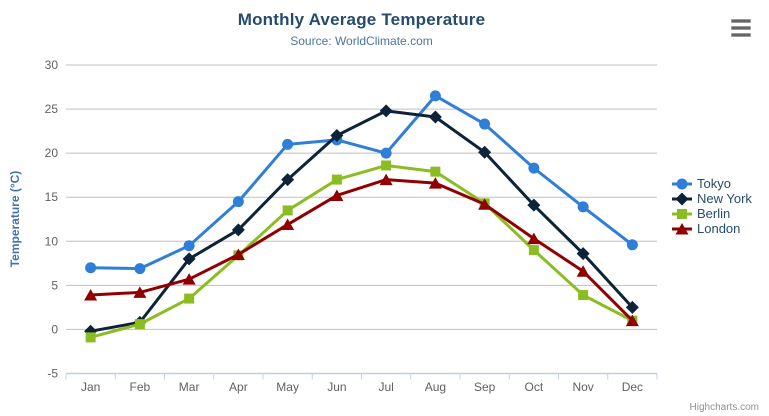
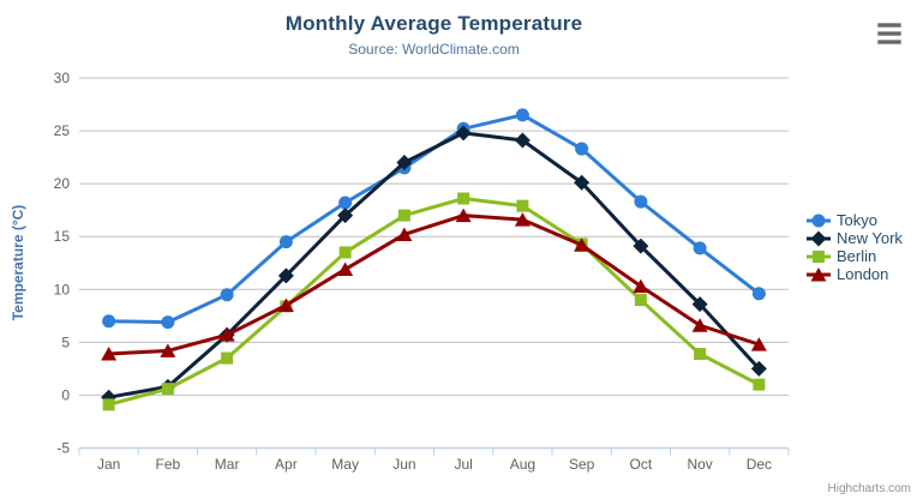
New York/Mar: 8 -> 6
Tokyo/May: 21 -> 18
Tokyo/Jul: 20 -> 25
London/Dec: 1 -> 5
